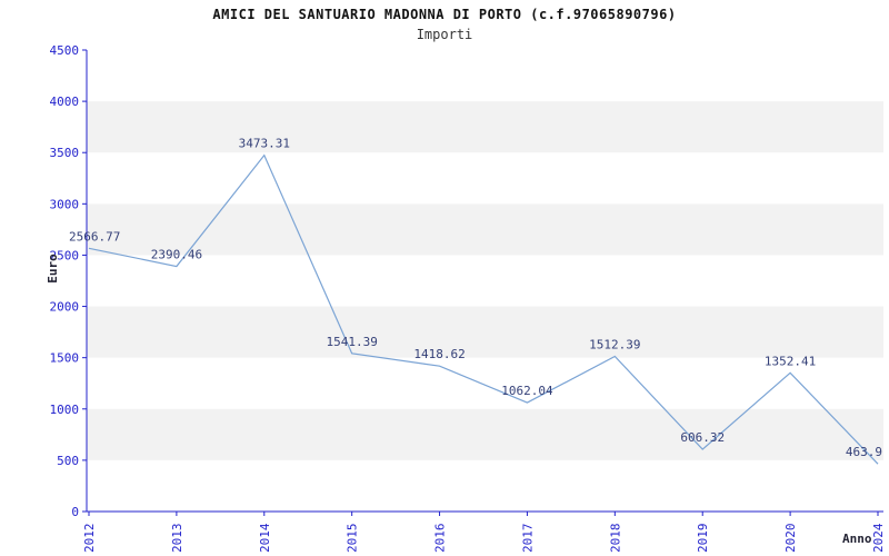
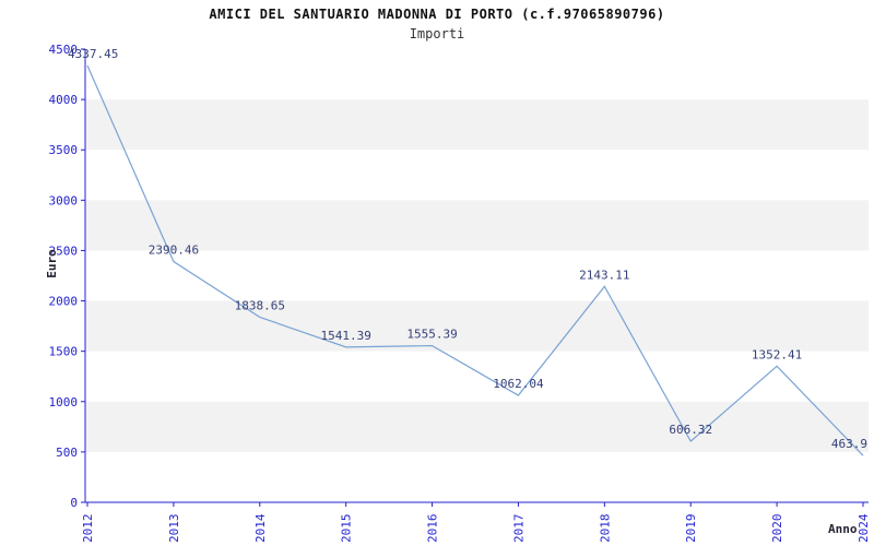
2012: 2566.77 -> 4337.45
2014: 3473.31 -> 1838.65
2016: 1418.62 -> 1555.39
2018: 1512.39 -> 2143.11
